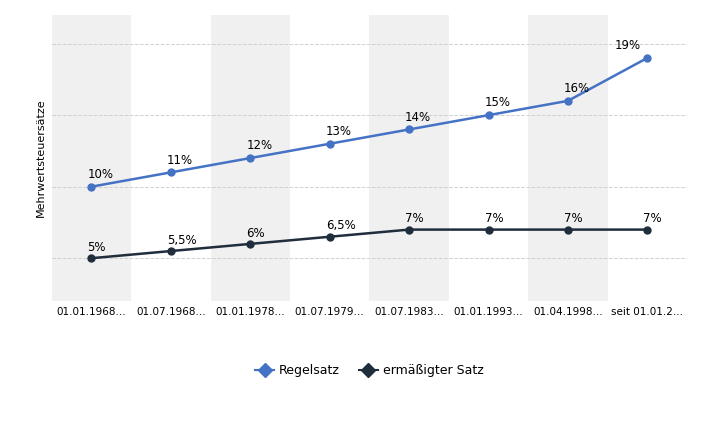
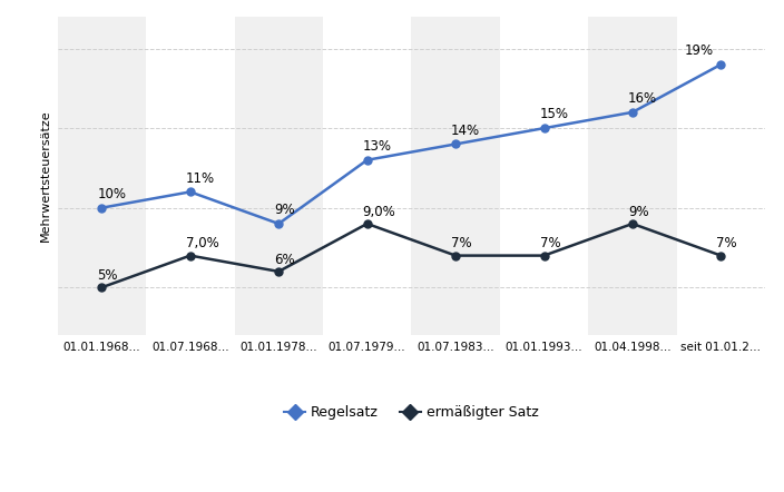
ermäßigter Satz/01.07.1968...: 5,5% -> 7,0%
Regelsatz/01.01.1978...: 12% -> 9%
ermäßigter Satz/01.07.1979...: 7% -> 9%
ermäßigter Satz/01.04.1998...: 7% -> 9%
